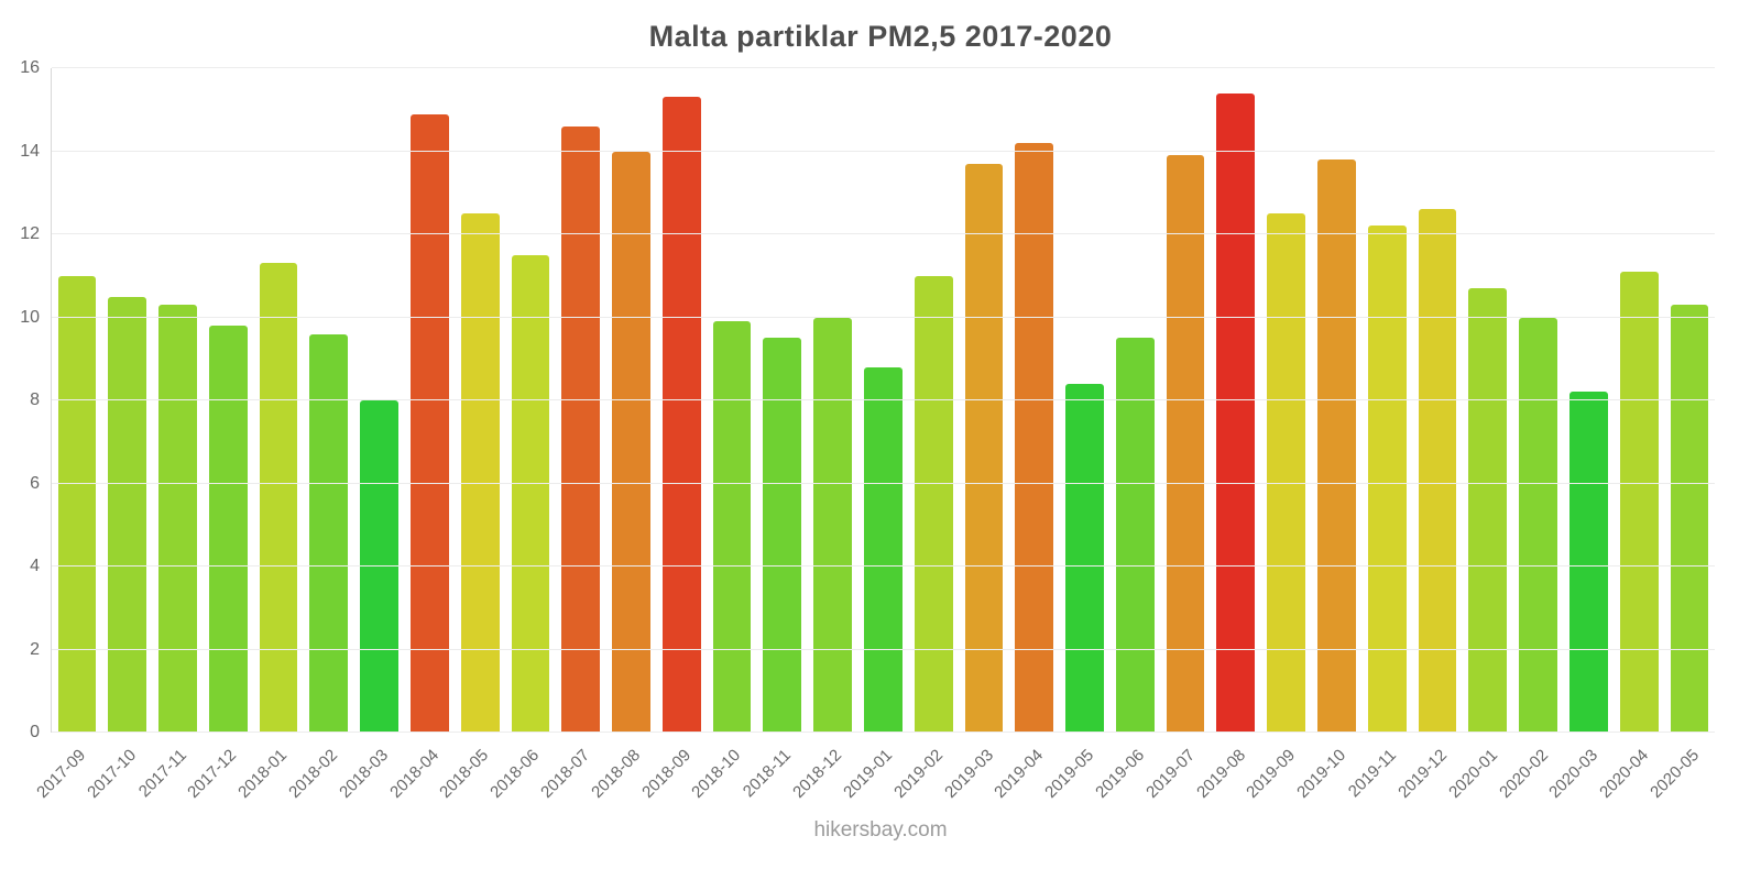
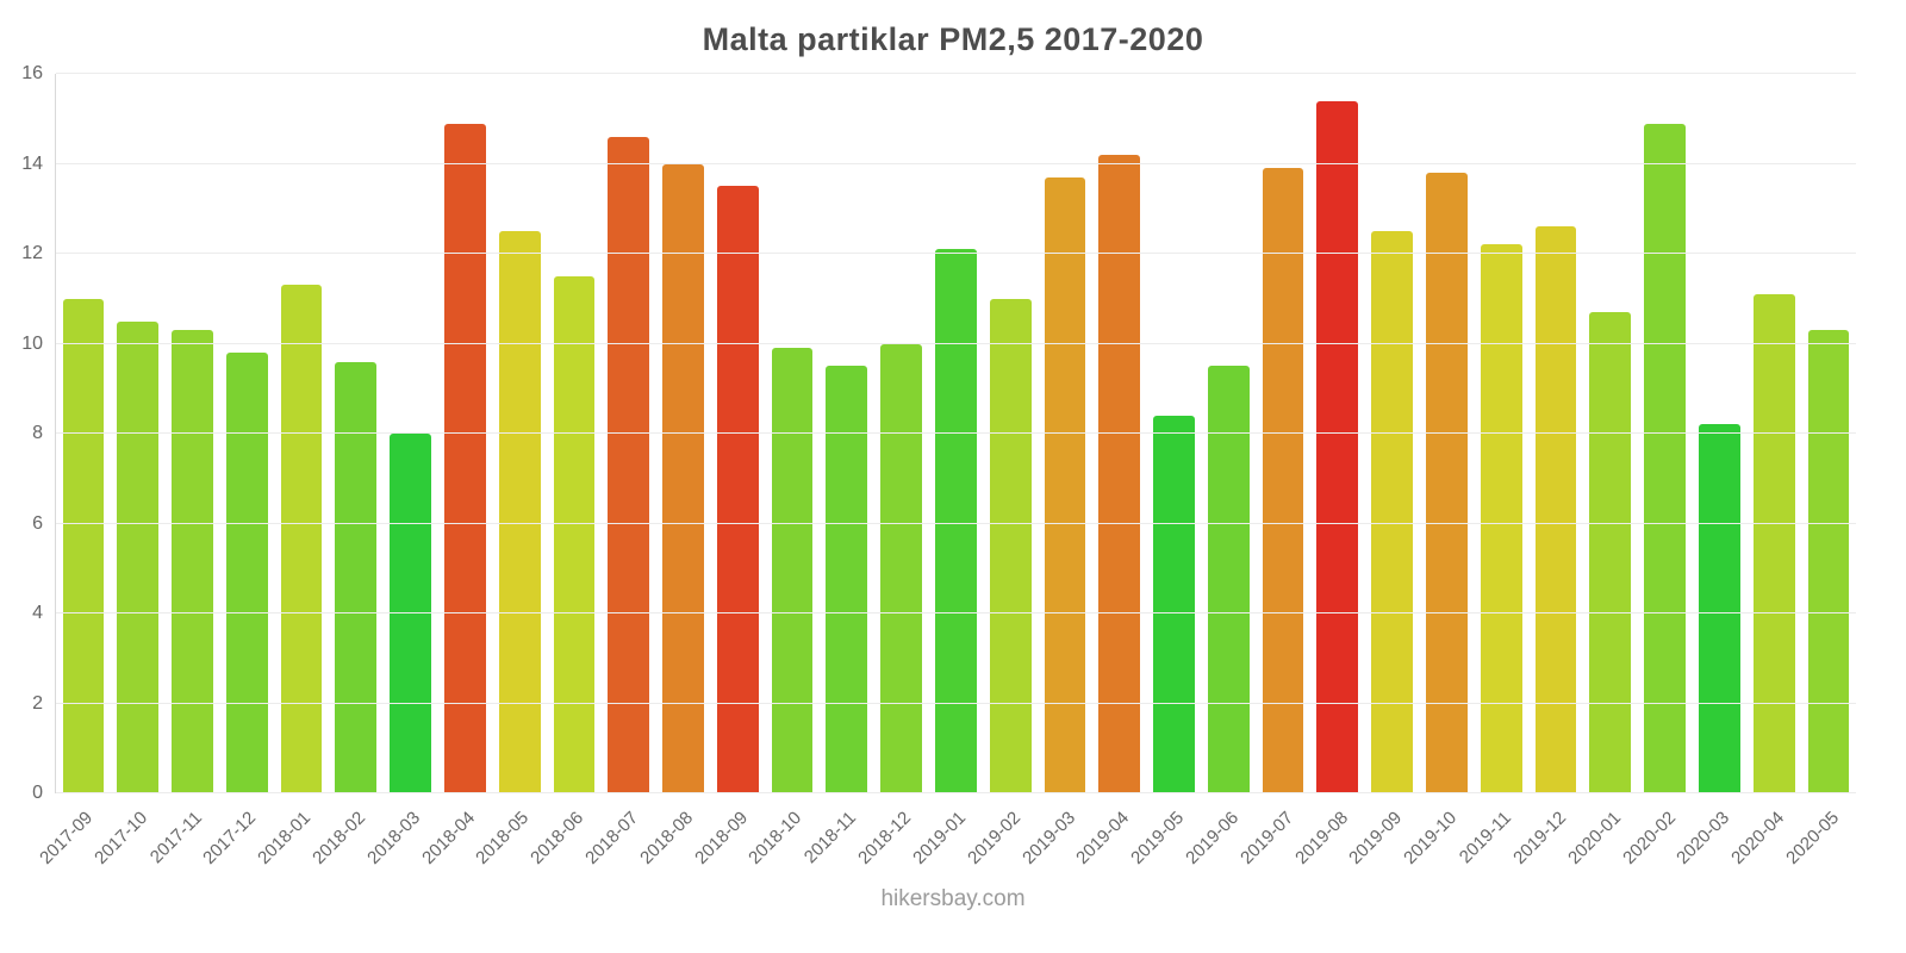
2018-09: 15.3 -> 13.5
2019-01: 8.8 -> 12.1
2020-02: 10.0 -> 14.9
